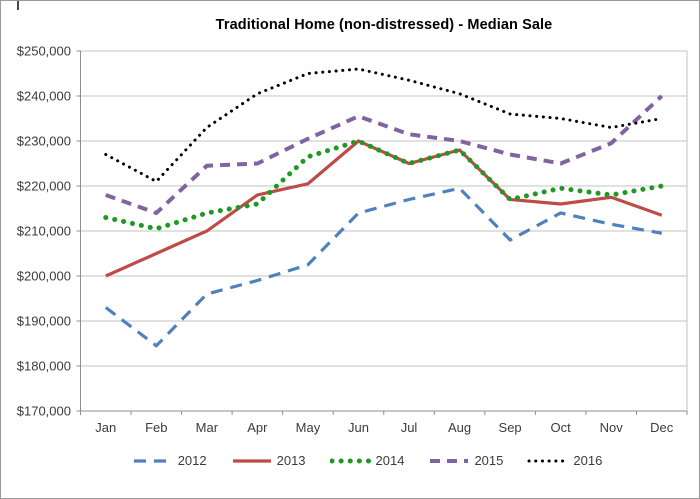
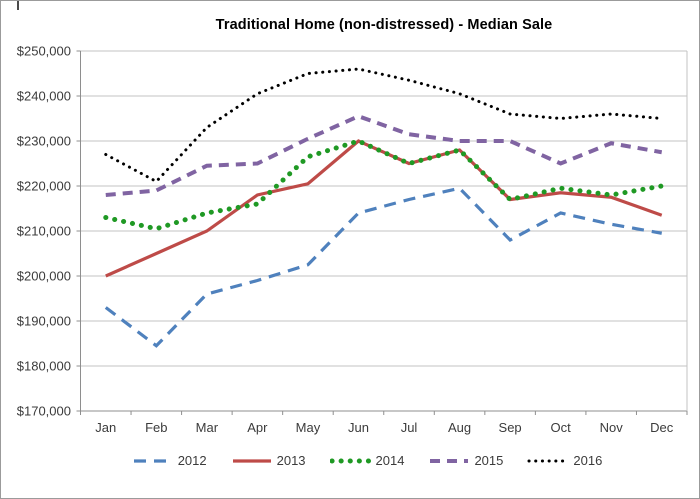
2015/Feb: $214000 -> $219000
2015/Sep: $227000 -> $230000
2013/Oct: $216000 -> $218000
2016/Nov: $233000 -> $236000
2015/Dec: $240000 -> $228000
